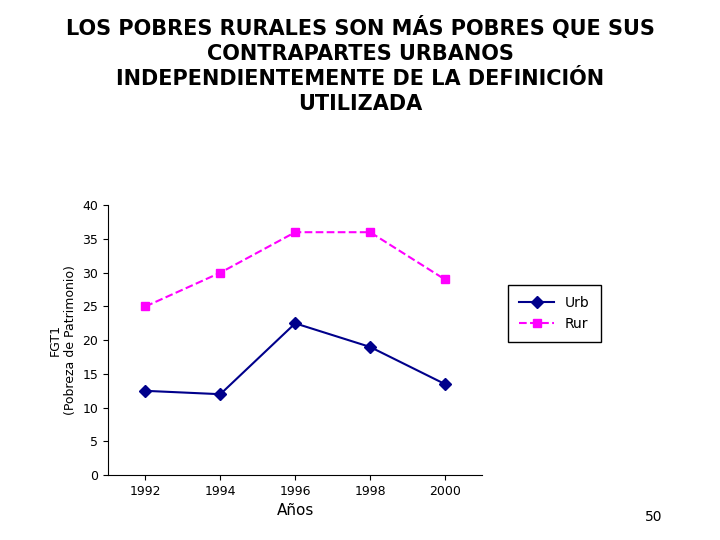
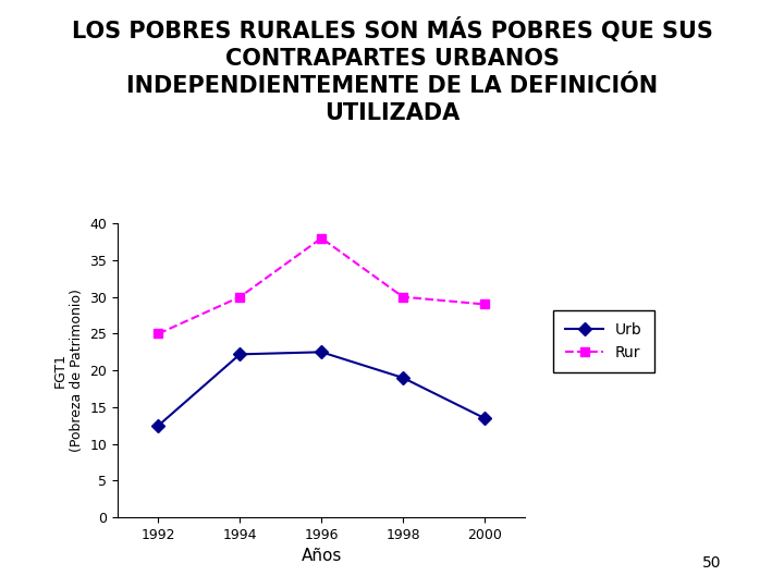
Urb/1994: 12.0 -> 22.2
Rur/1996: 36 -> 38
Rur/1998: 36 -> 30
